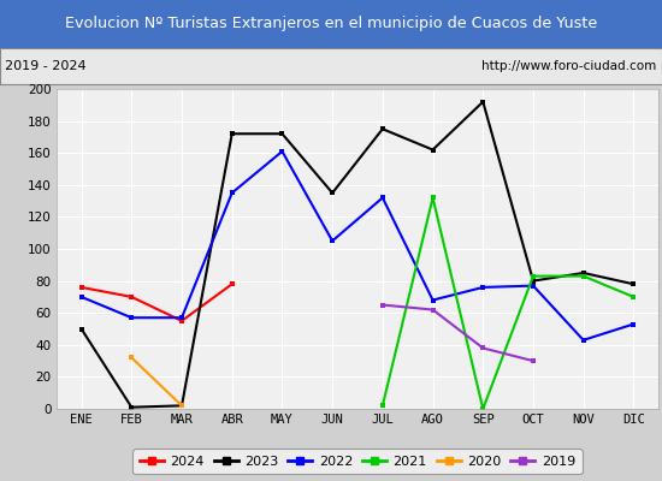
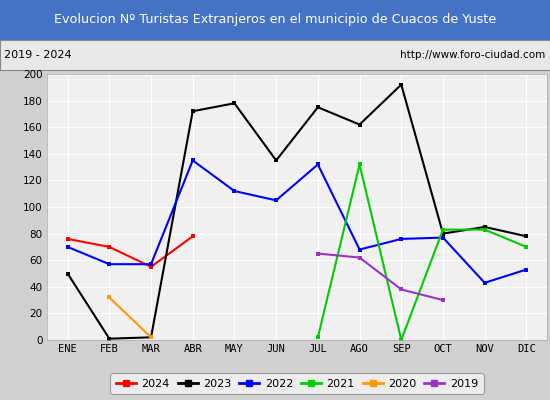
2023/MAY: 172 -> 178
2022/MAY: 161 -> 112
